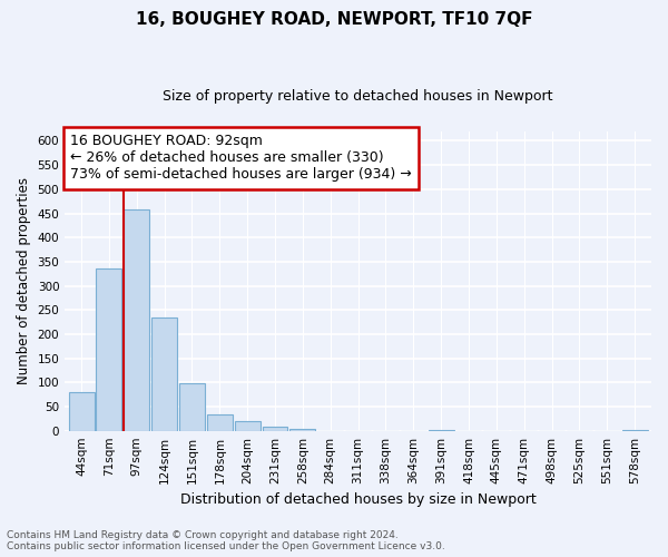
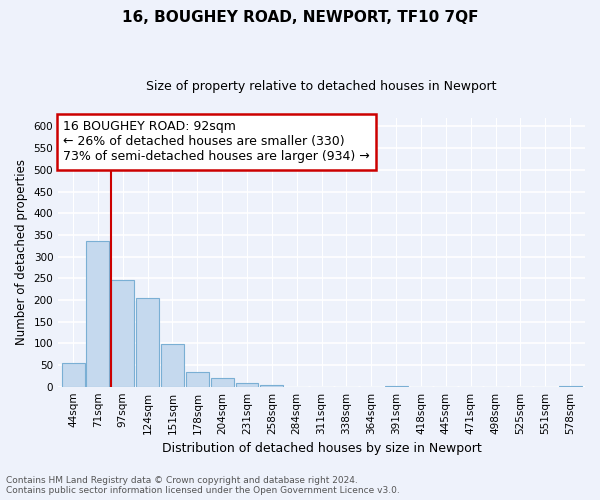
44sqm: 80 -> 55
97sqm: 457 -> 245
124sqm: 234 -> 205
